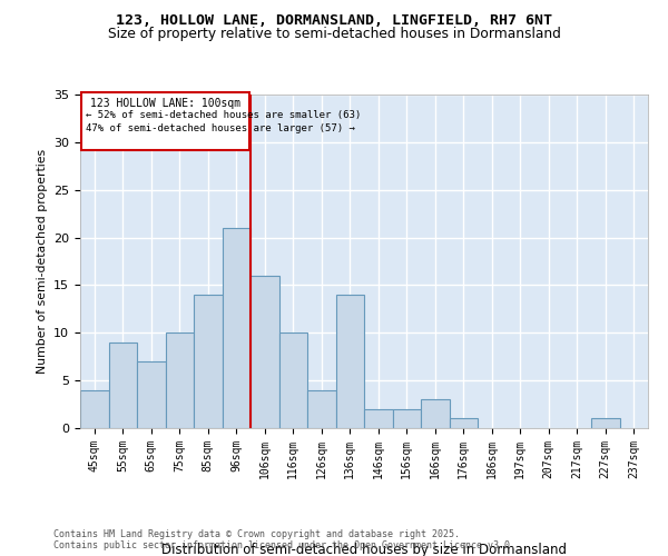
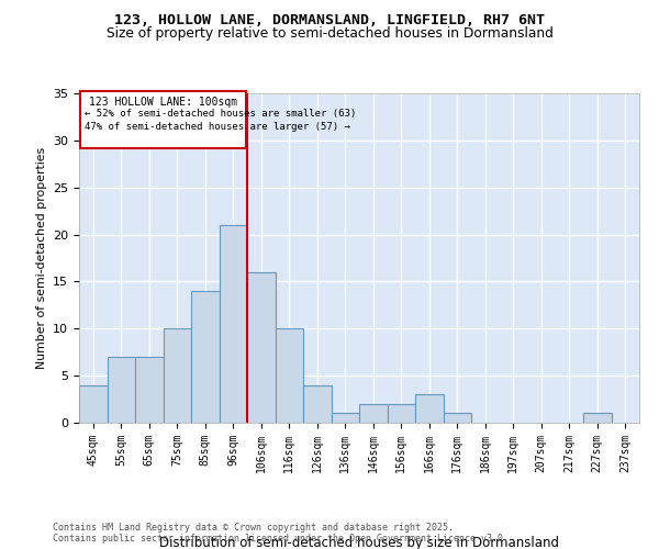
55sqm: 9 -> 7
136sqm: 14 -> 1
